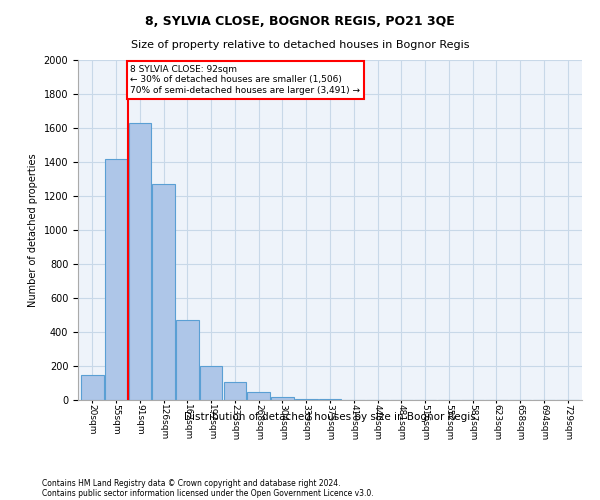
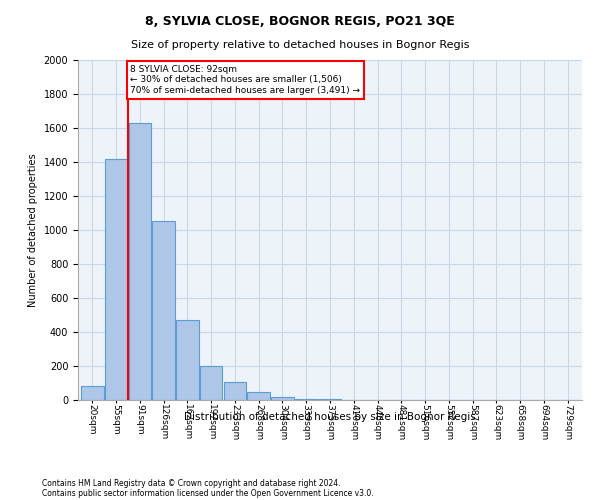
20sqm: 150 -> 80
126sqm: 1270 -> 1050
